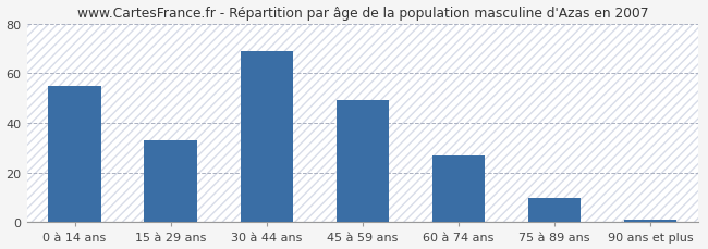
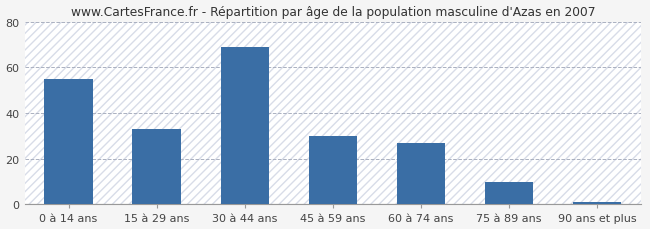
45 à 59 ans: 49 -> 30
